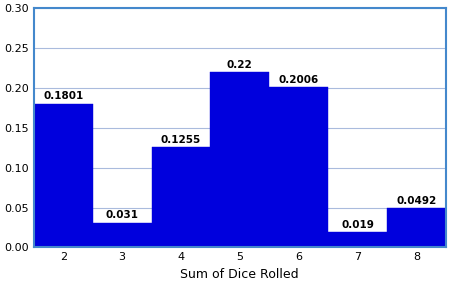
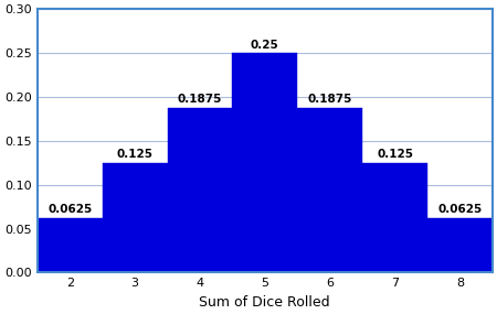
2: 0.1801 -> 0.0625
3: 0.031 -> 0.125
4: 0.1255 -> 0.1875
5: 0.22 -> 0.25
6: 0.2006 -> 0.1875
7: 0.019 -> 0.125
8: 0.0492 -> 0.0625
